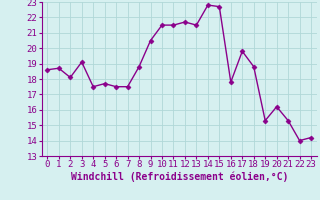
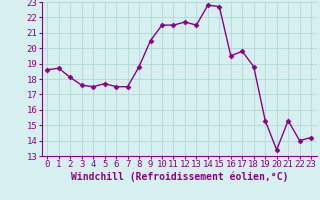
3: 19.1 -> 17.6
16: 17.8 -> 19.5
20: 16.2 -> 13.4
